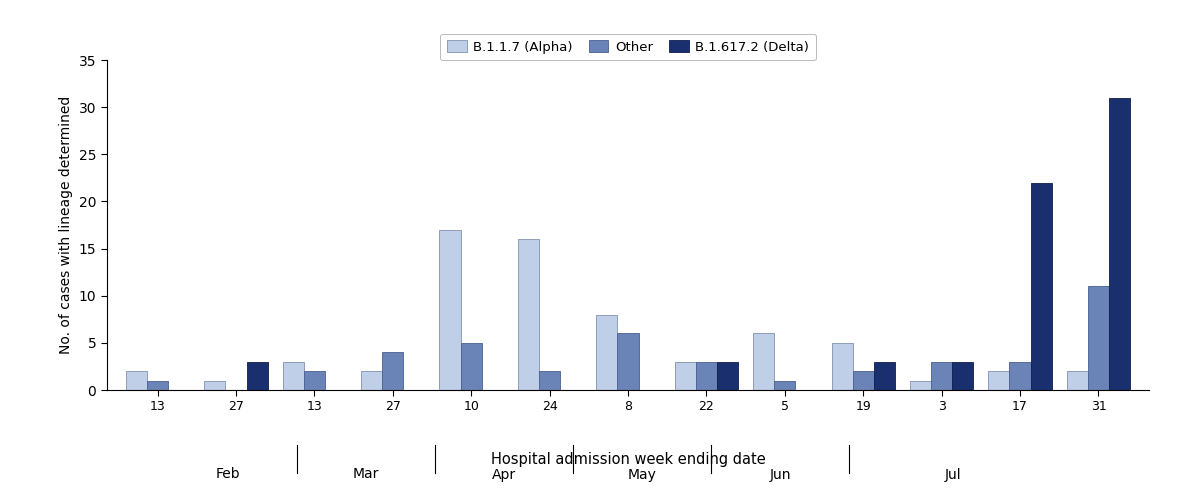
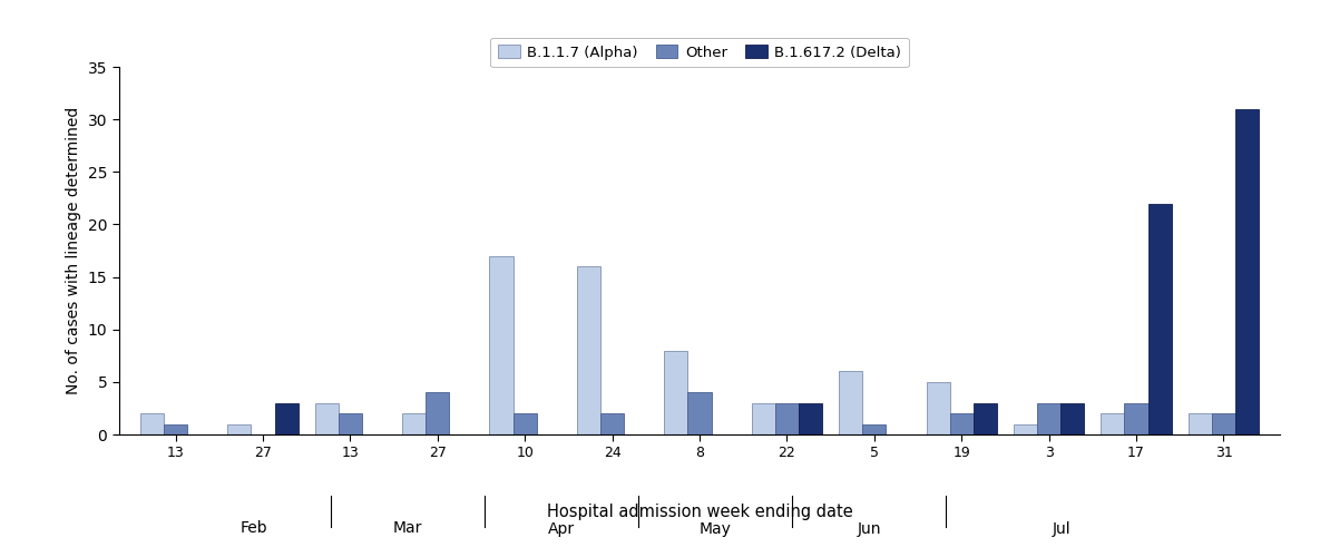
Other/10: 5 -> 2
Other/8: 6 -> 4
Other/31: 11 -> 2
